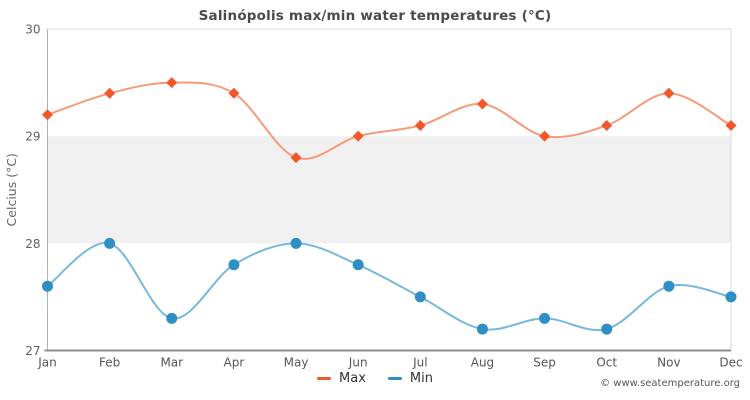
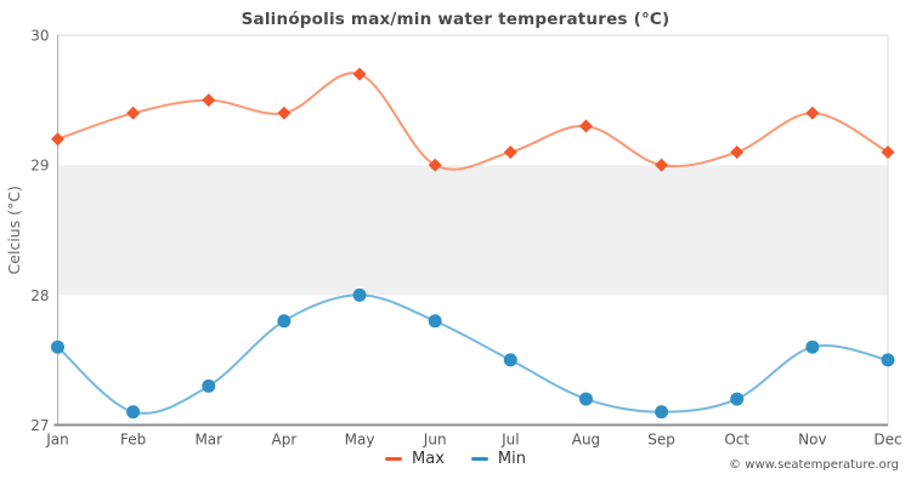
Min/Feb: 28.0 -> 27.1
Max/May: 28.8 -> 29.7
Min/Sep: 27.3 -> 27.1
